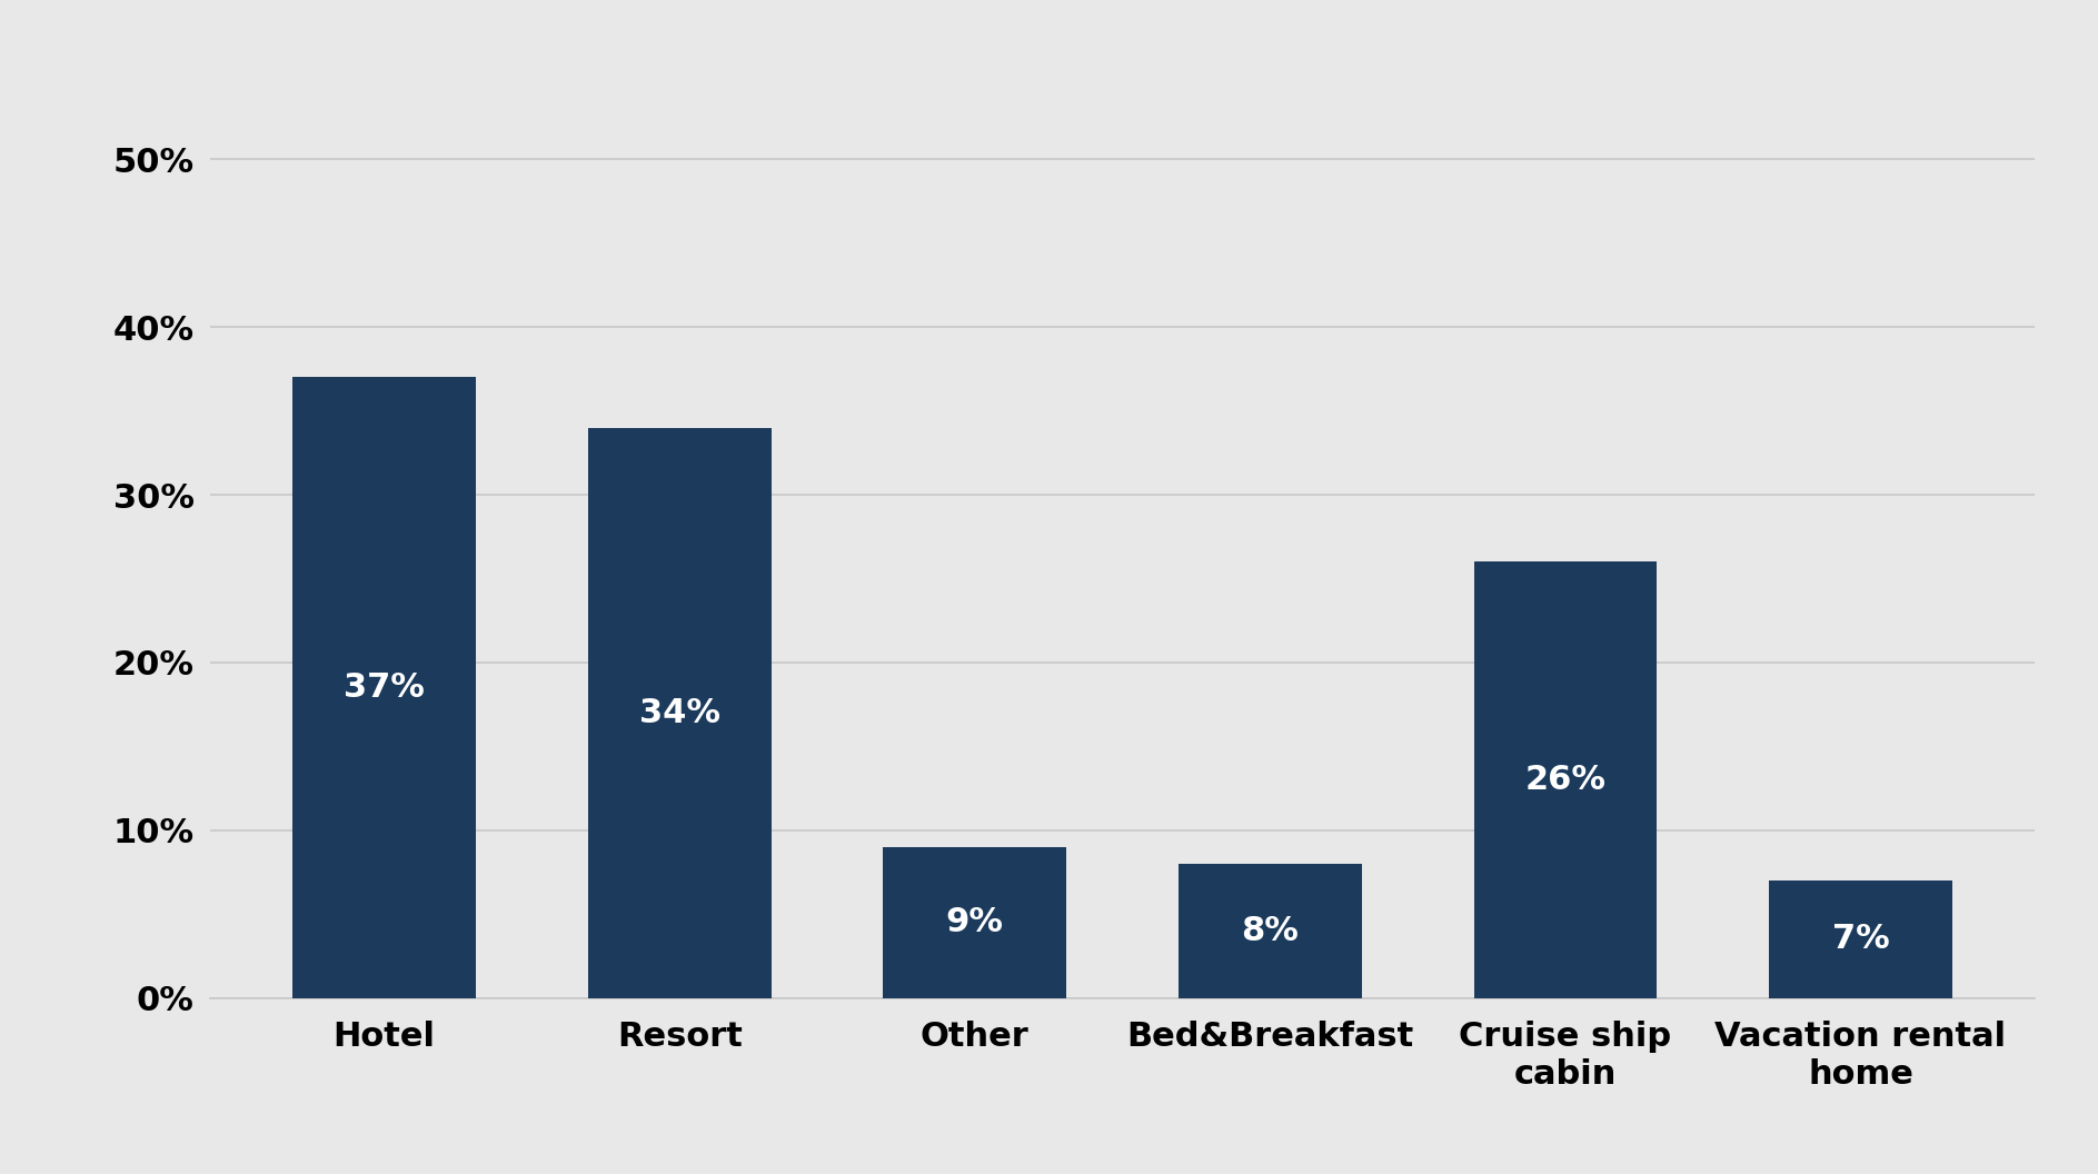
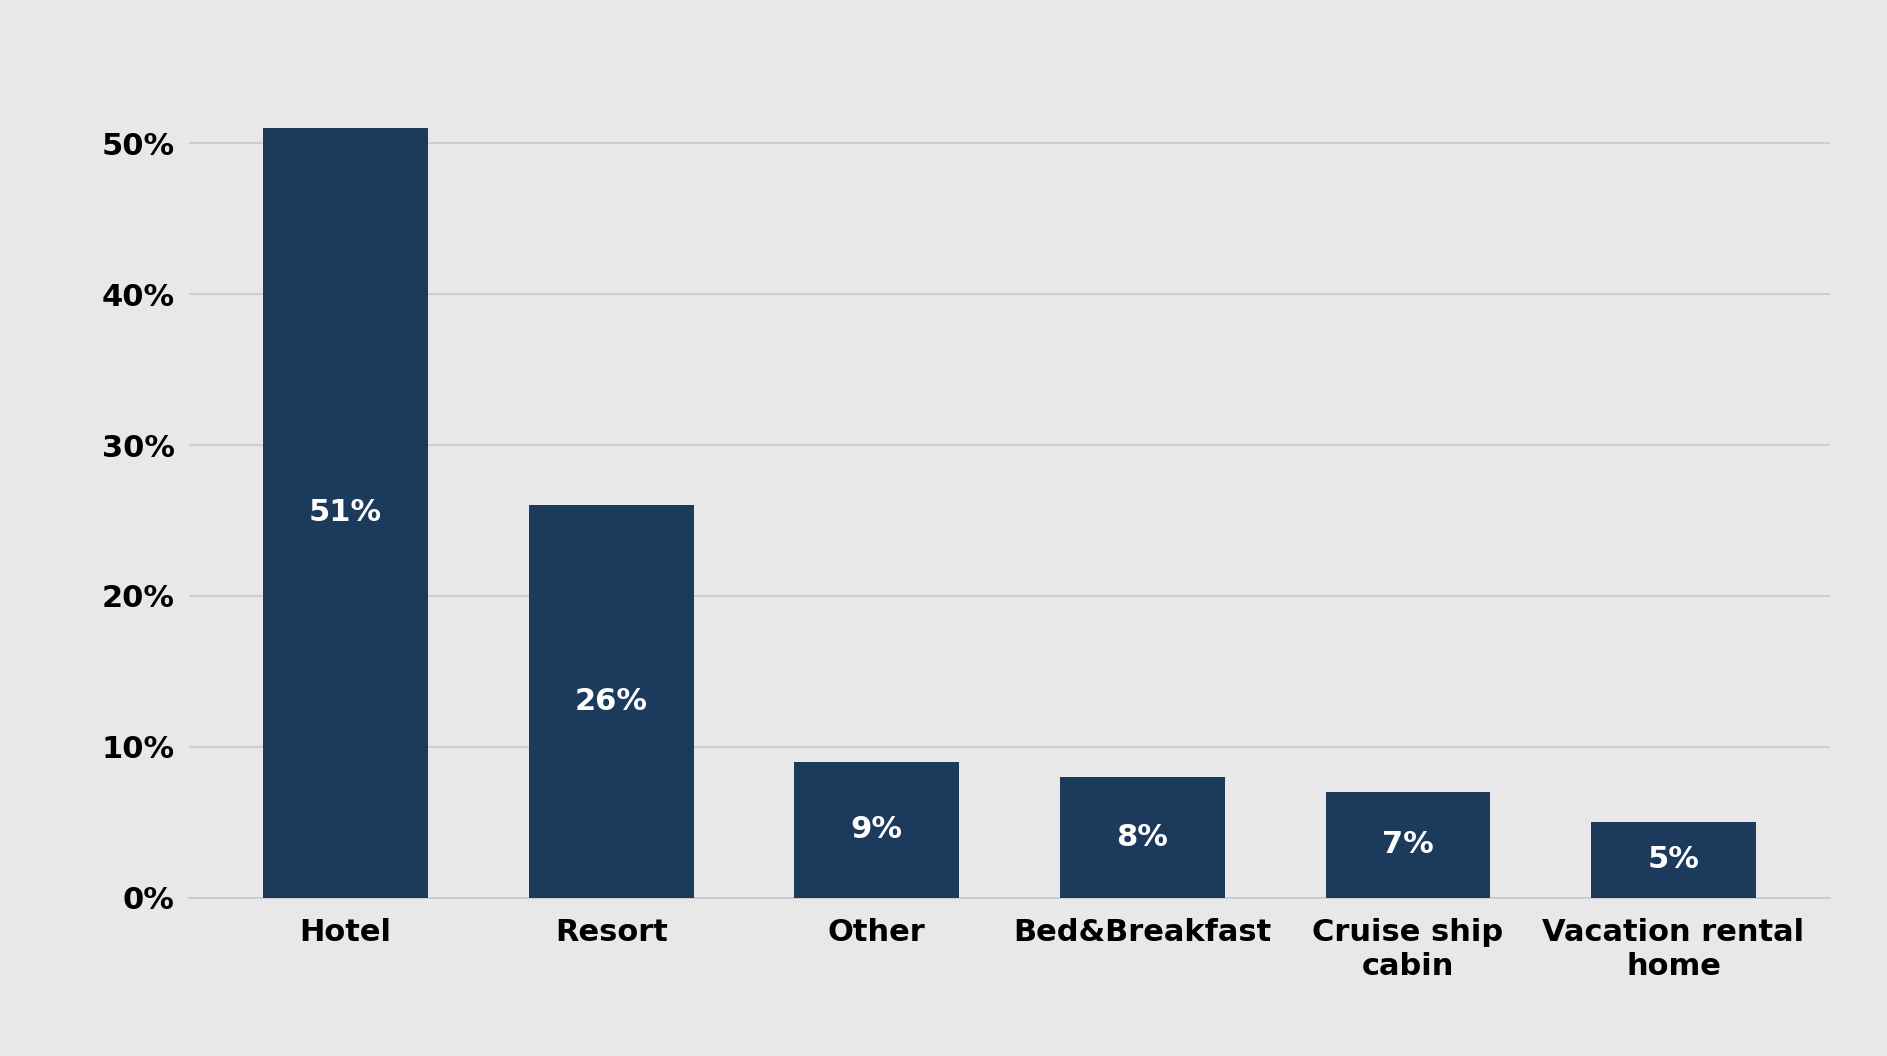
Hotel: 37% -> 51%
Resort: 34% -> 26%
Cruise ship cabin: 26% -> 7%
Vacation rental home: 7% -> 5%
